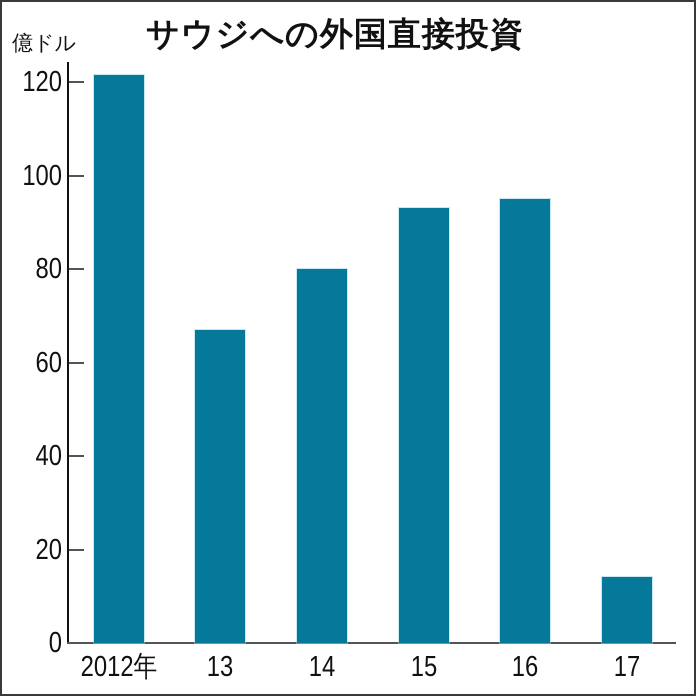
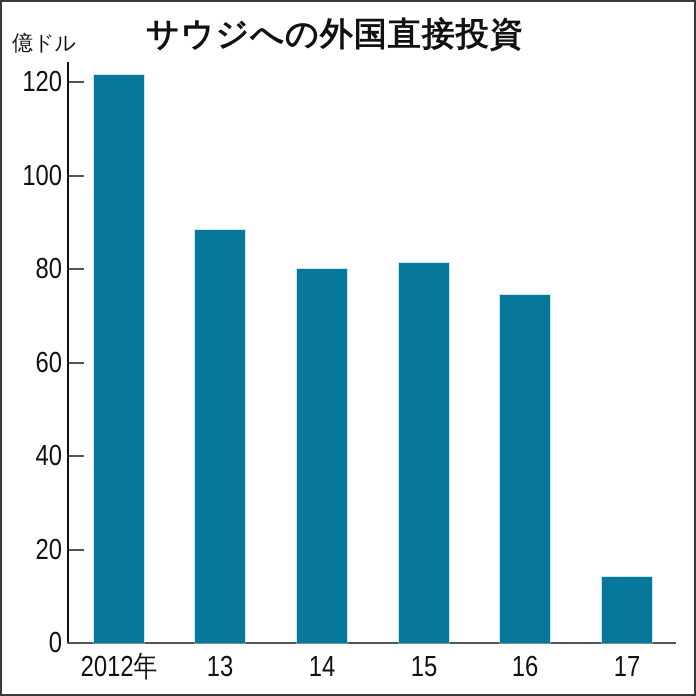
13: 67 -> 88
15: 93 -> 81
16: 95 -> 74
